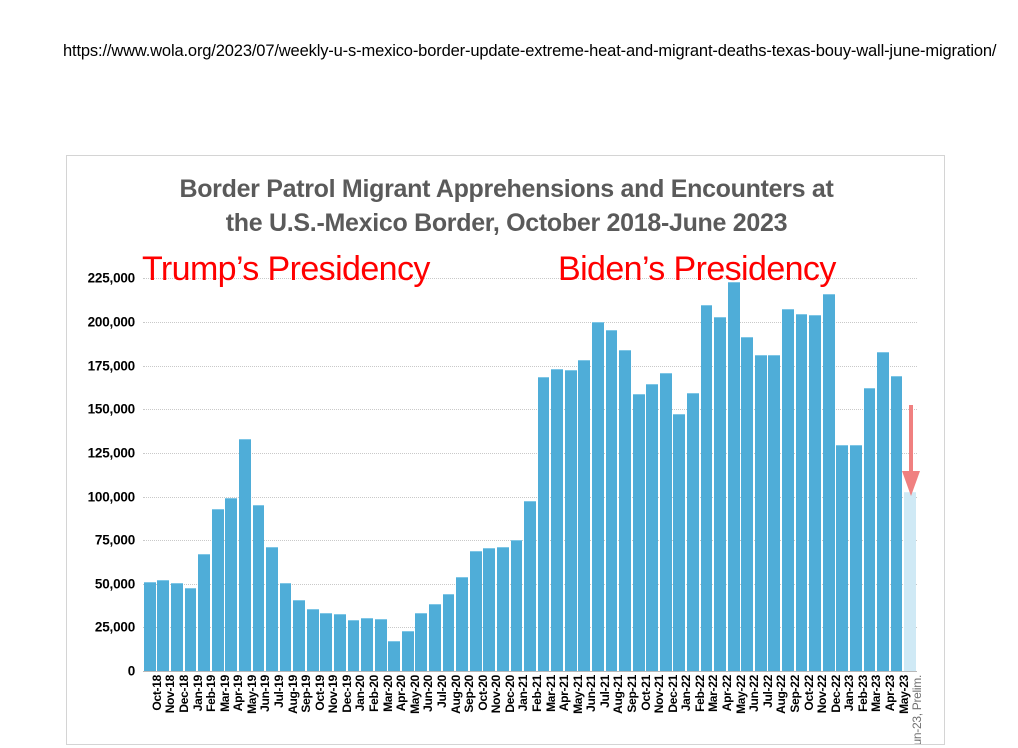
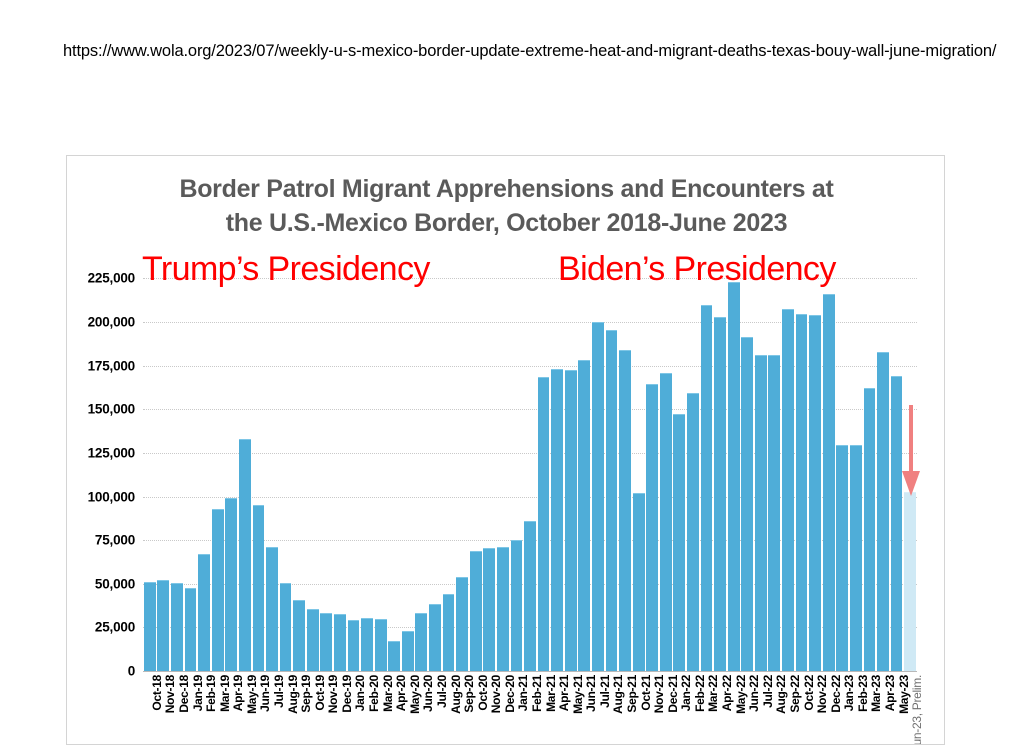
Feb-21: 98000 -> 86000
Oct-21: 159000 -> 102000
